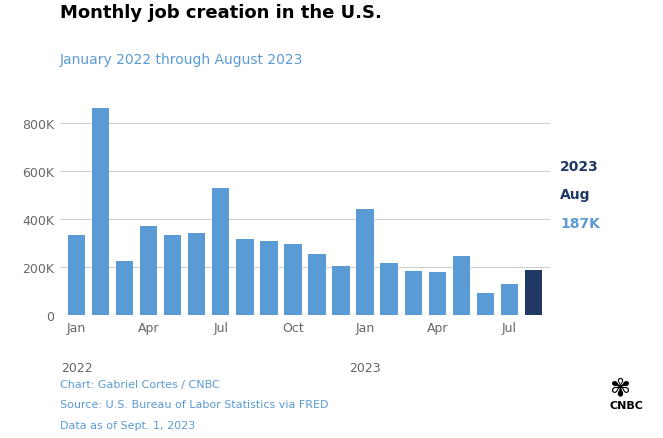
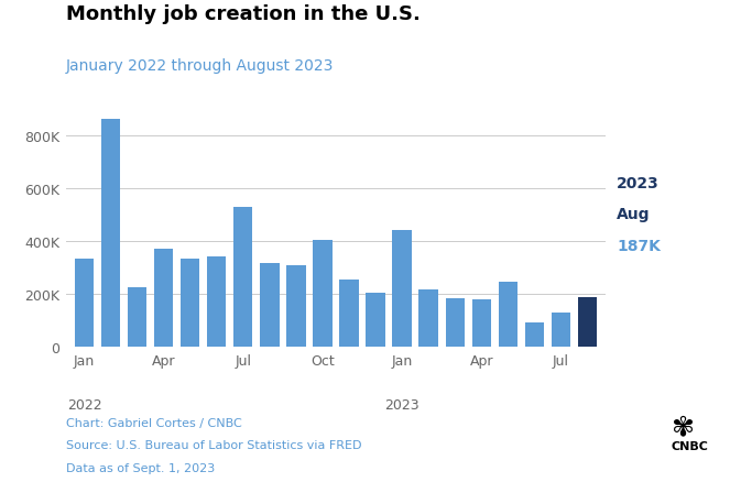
Oct: 295K -> 405K
